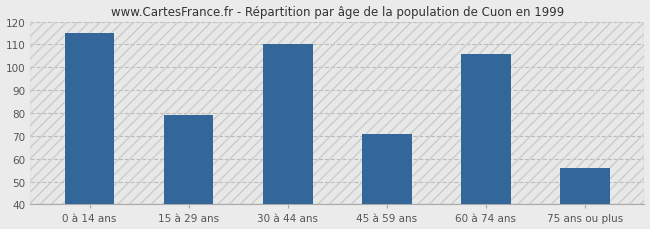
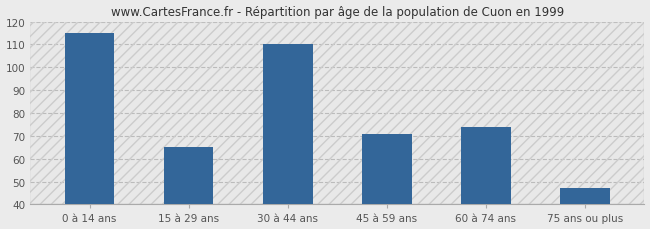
15 à 29 ans: 79 -> 65
60 à 74 ans: 106 -> 74
75 ans ou plus: 56 -> 47
